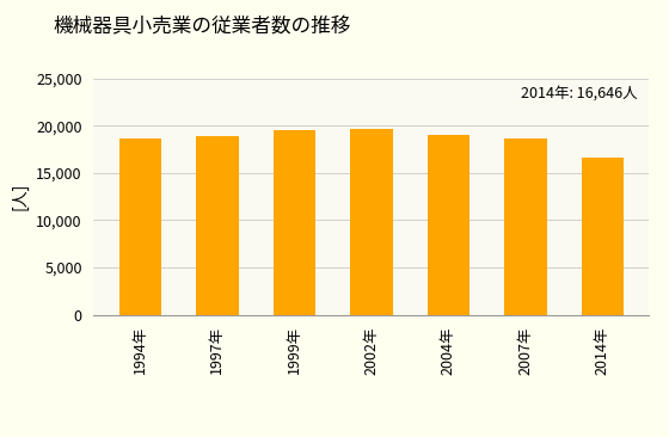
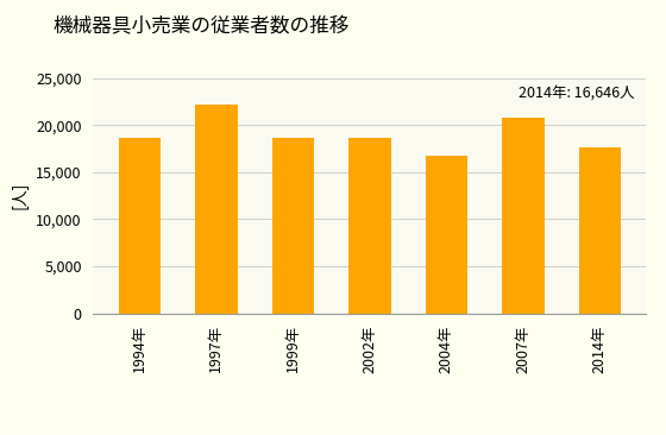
1997年: 18,900 -> 22,200
1999年: 19,600 -> 18,600
2002年: 19,700 -> 18,600
2004年: 19,100 -> 16,800
2007年: 18,600 -> 20,800
2014年: 16,600 -> 17,600
